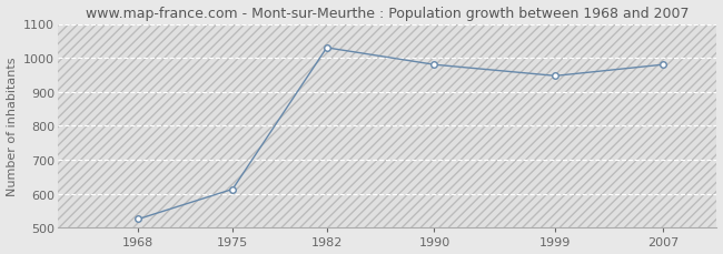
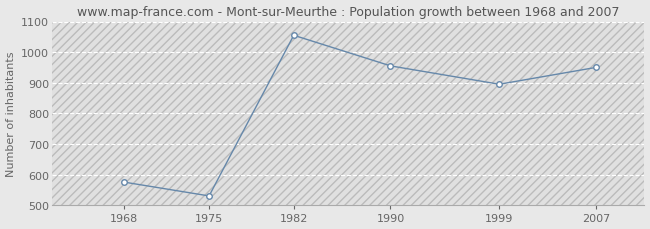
1968: 525 -> 575
1975: 613 -> 530
1982: 1030 -> 1055
1990: 980 -> 955
1999: 947 -> 895
2007: 980 -> 950
